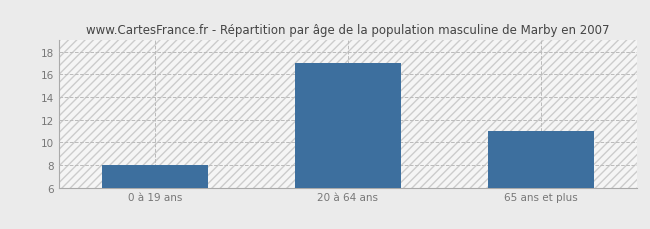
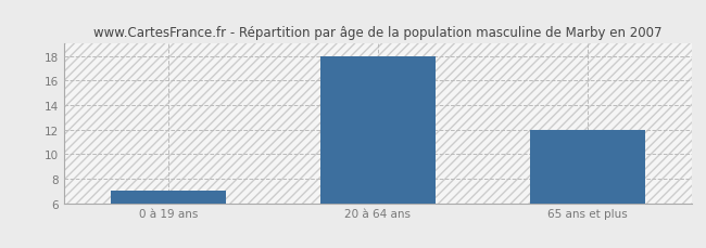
0 à 19 ans: 8 -> 7
20 à 64 ans: 17 -> 18
65 ans et plus: 11 -> 12
